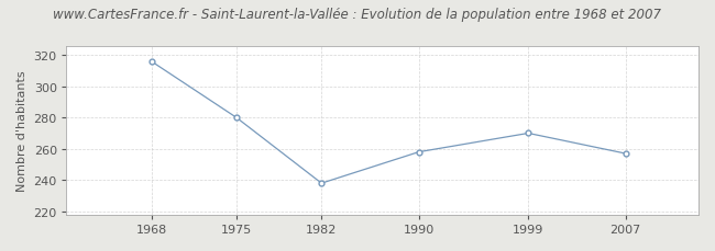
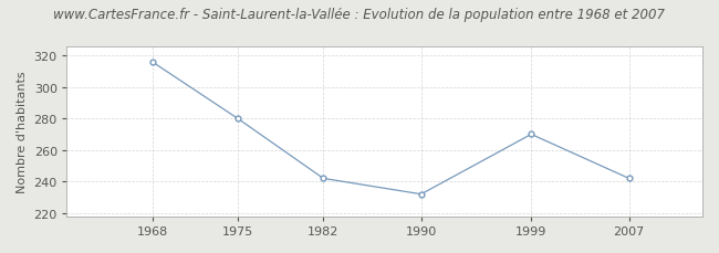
1982: 238 -> 242
1990: 258 -> 232
2007: 257 -> 242
